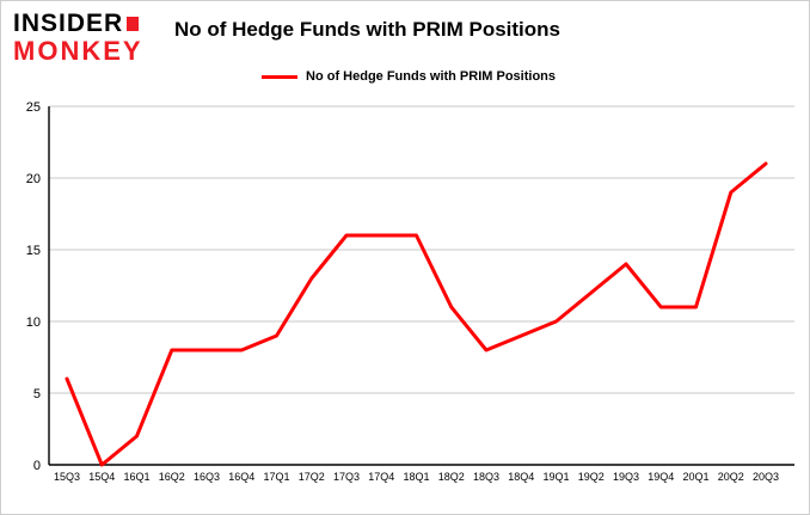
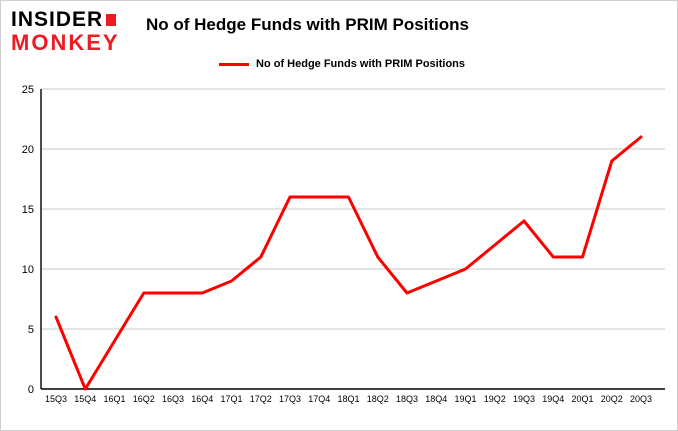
16Q1: 2 -> 4
17Q2: 13 -> 11
